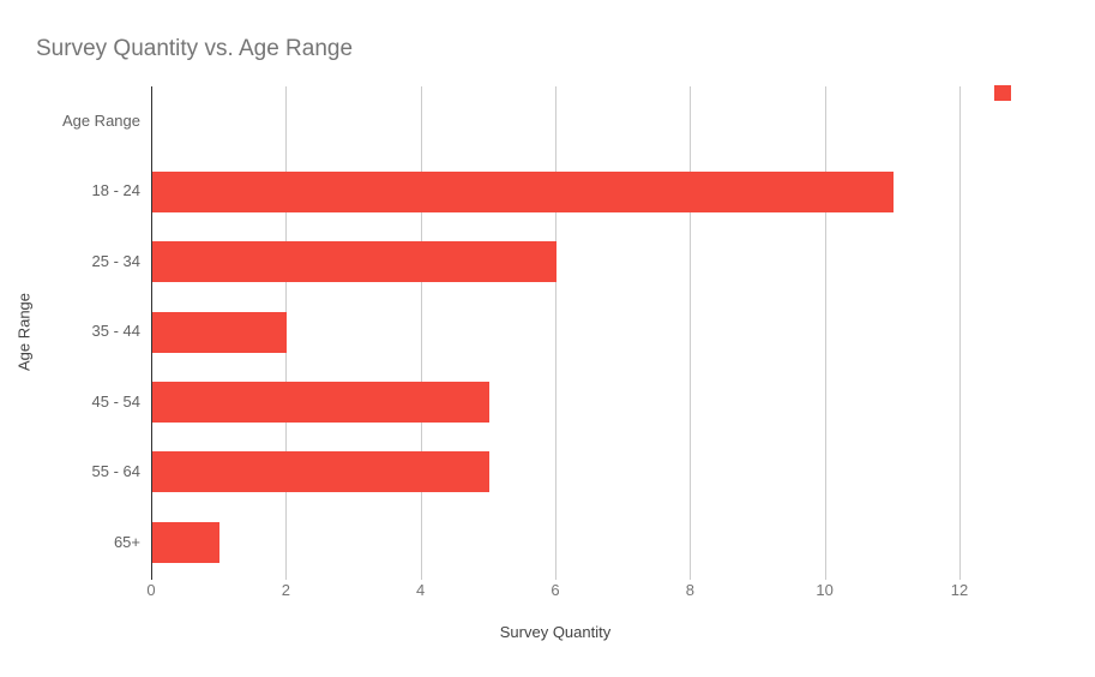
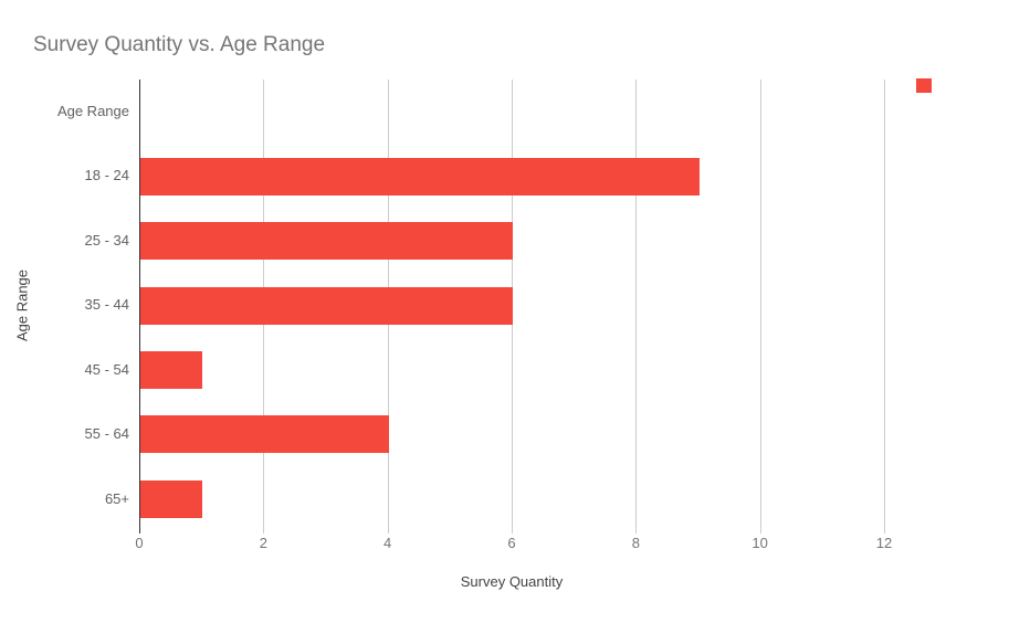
18 - 24: 11 -> 9
35 - 44: 2 -> 6
45 - 54: 5 -> 1
55 - 64: 5 -> 4
